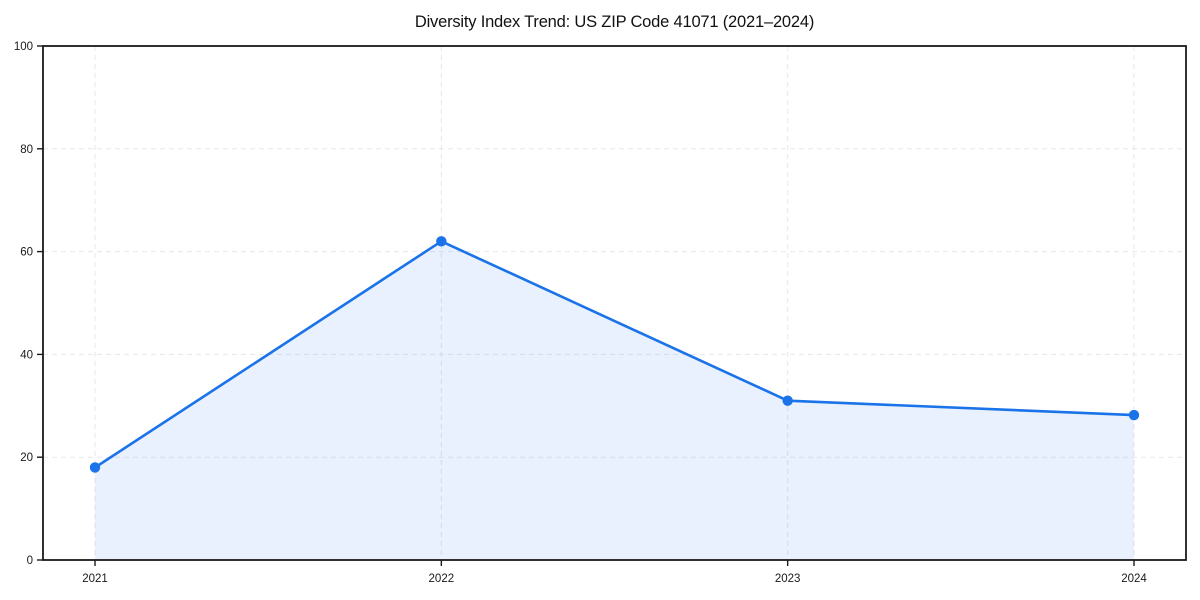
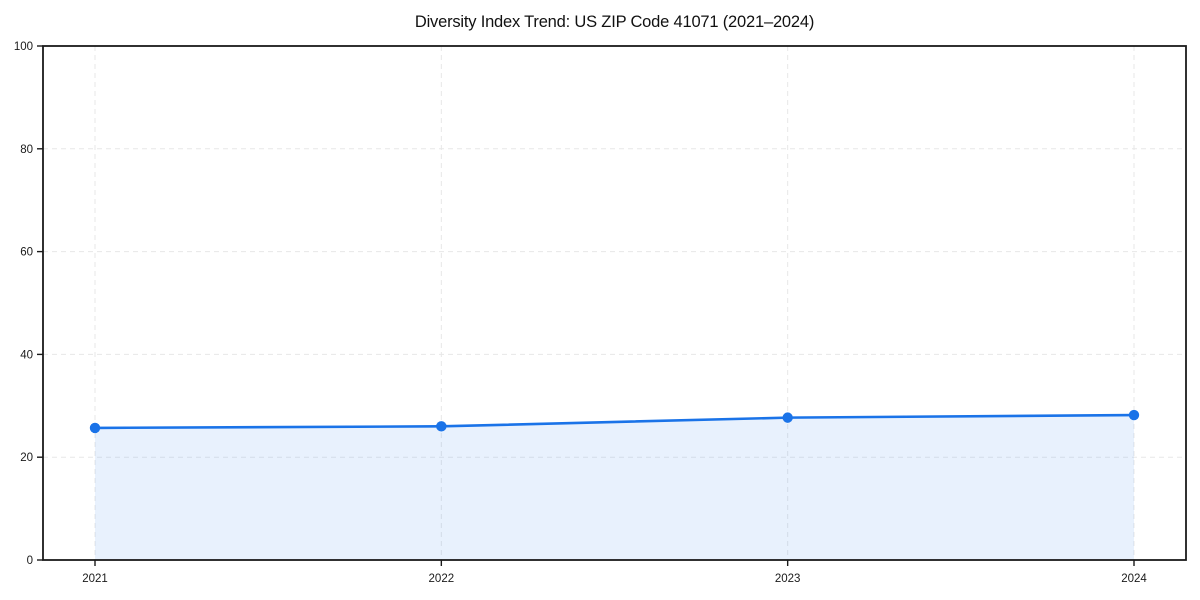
2021: 18 -> 26
2022: 62 -> 26
2023: 31 -> 28
